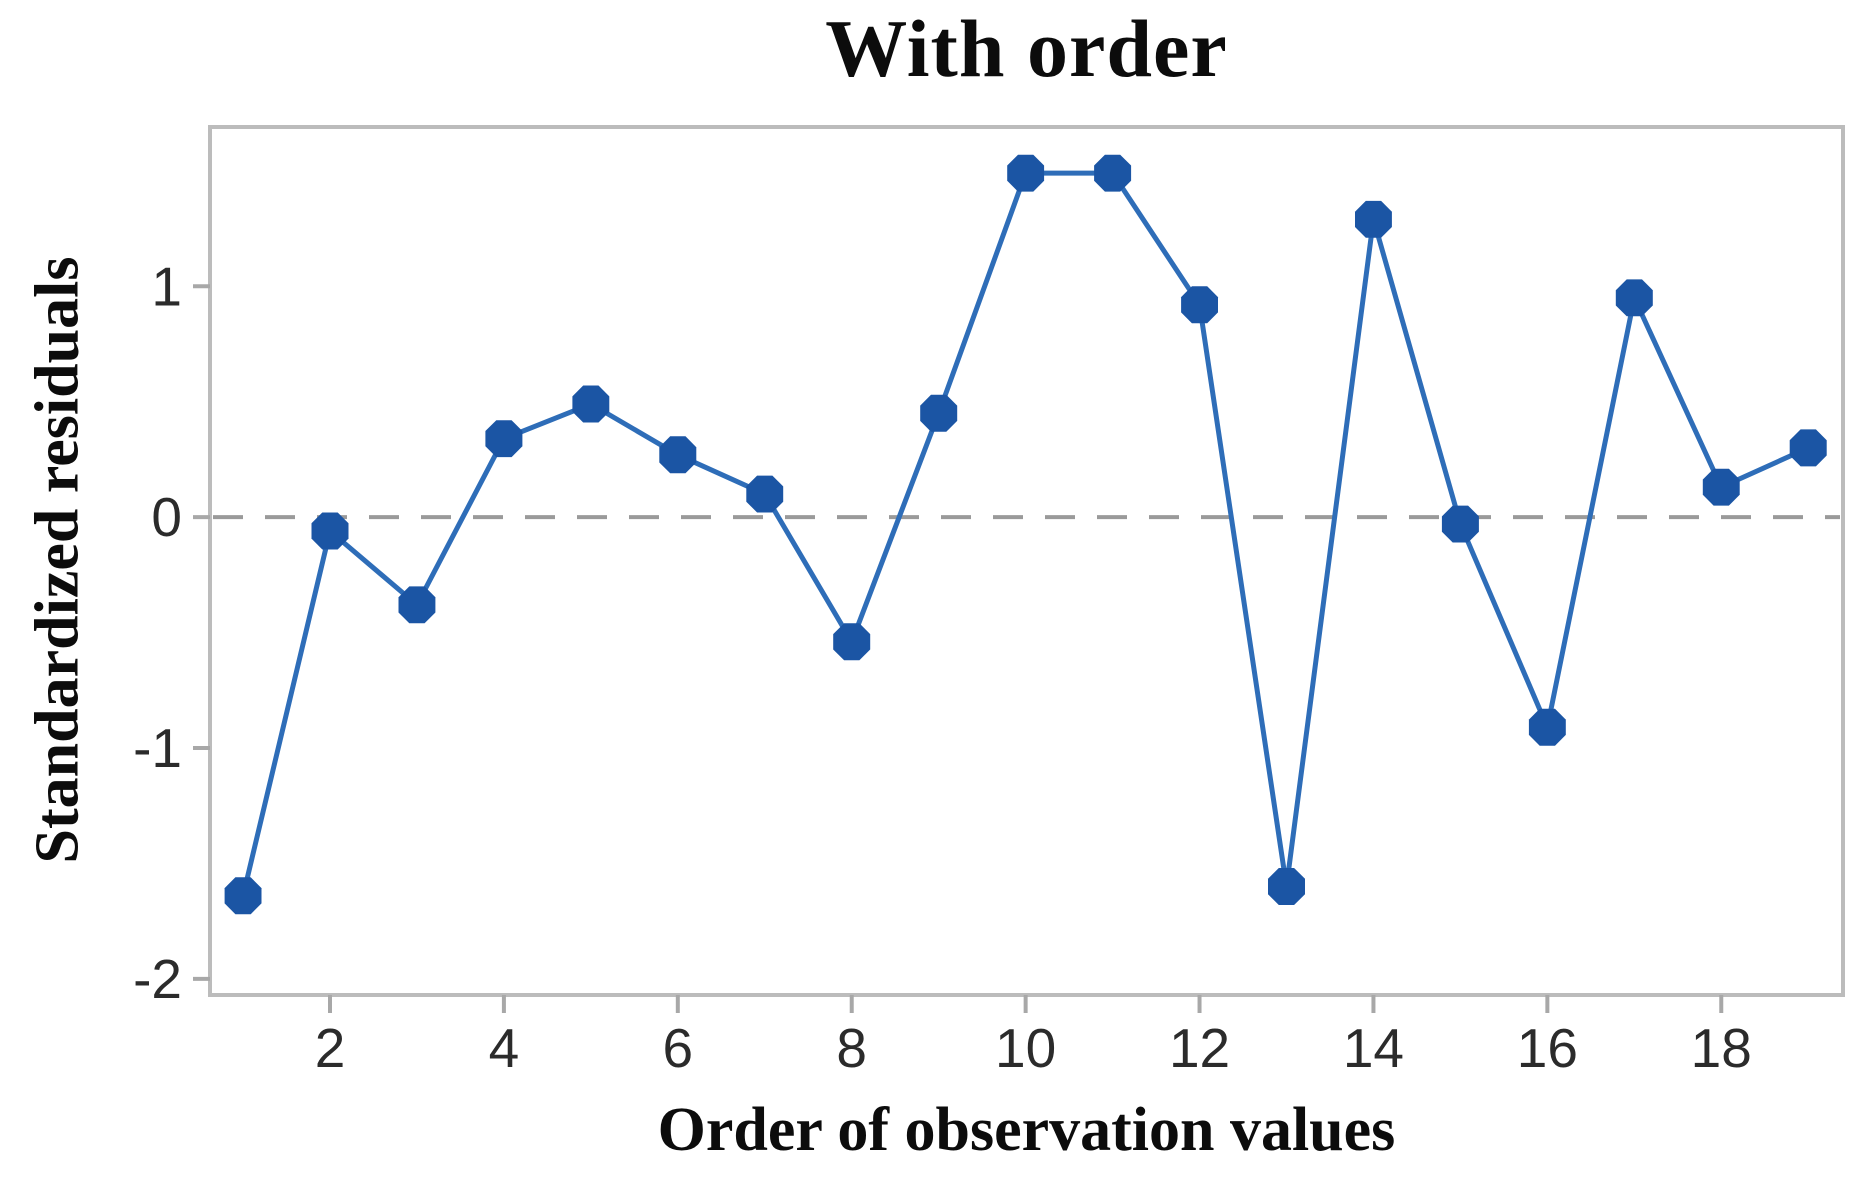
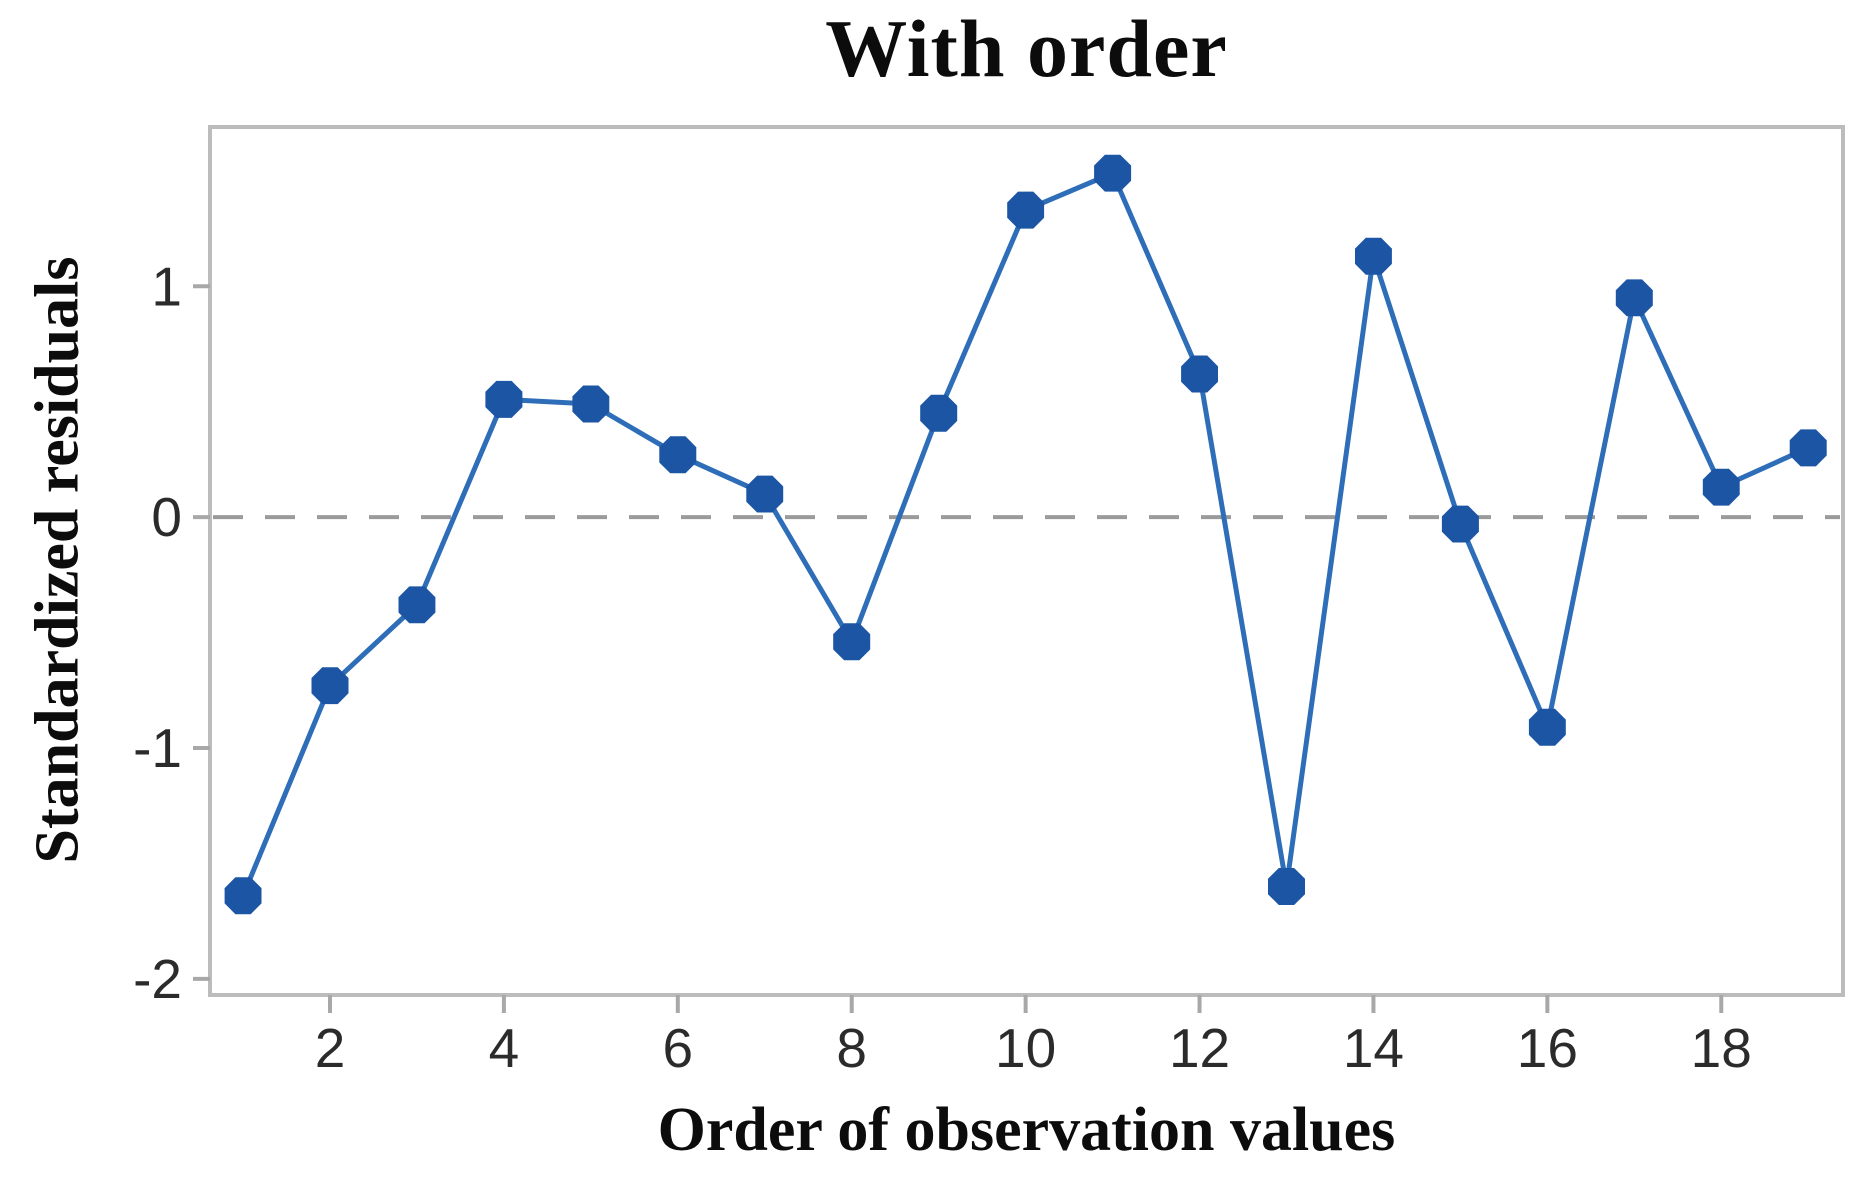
2: -0.06 -> -0.73
4: 0.34 -> 0.51
10: 1.49 -> 1.33
12: 0.92 -> 0.62
14: 1.29 -> 1.13
